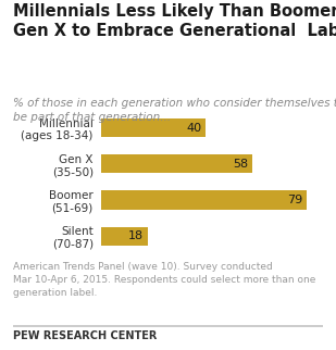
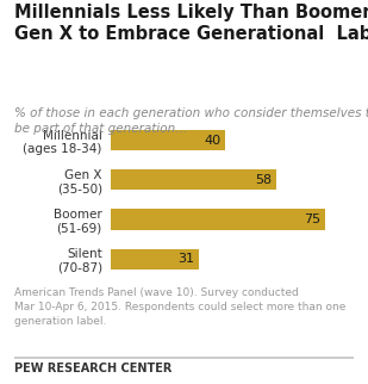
Boomer (51-69): 79 -> 75
Silent (70-87): 18 -> 31
